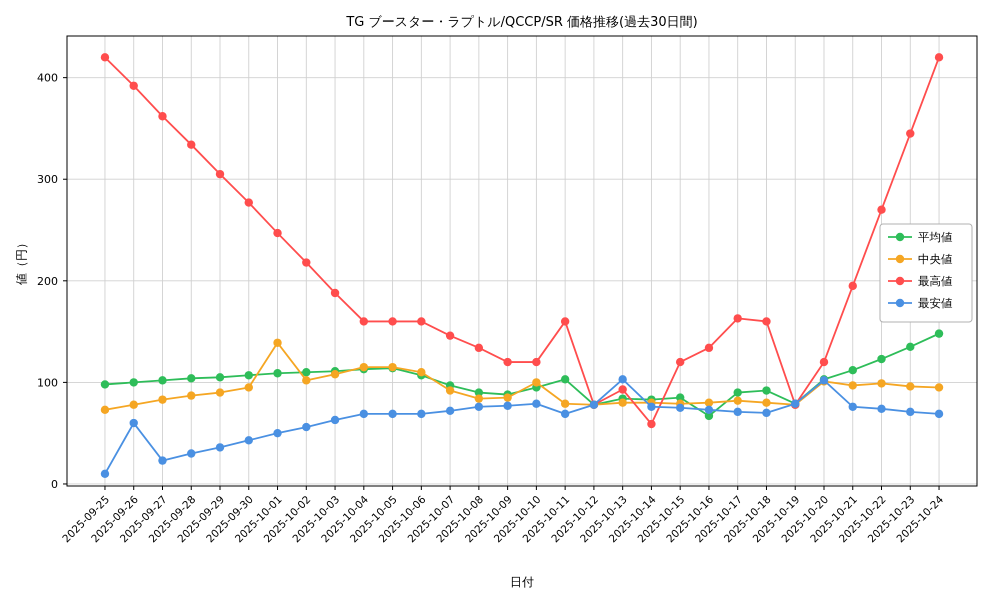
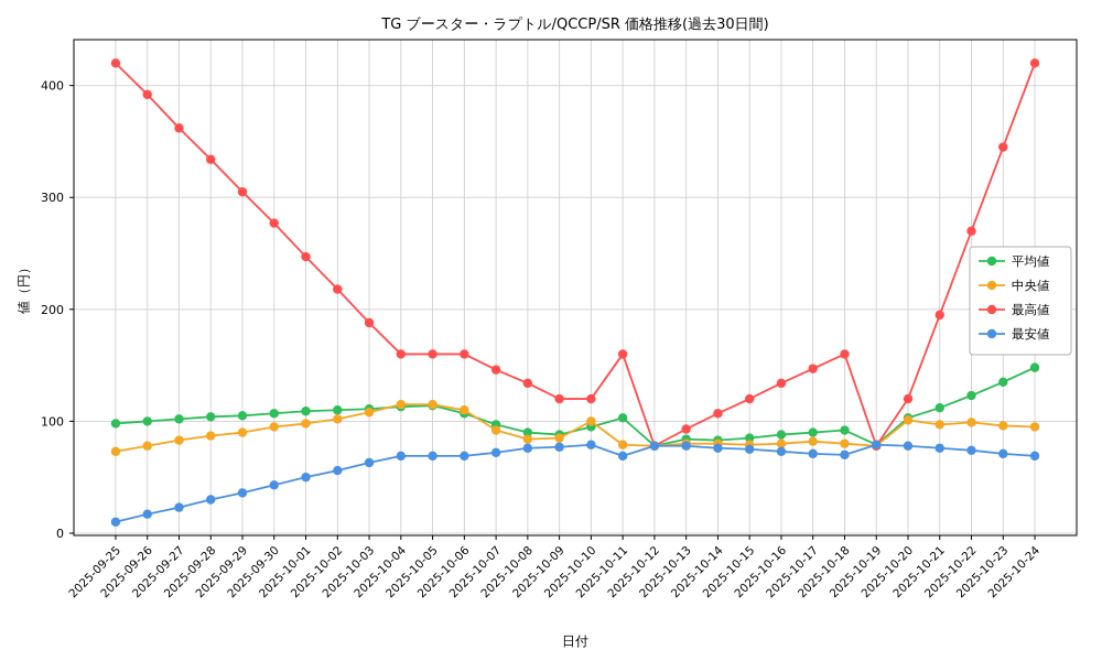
最安値/2025-09-26: 60 -> 17
中央値/2025-10-01: 139 -> 98
最安値/2025-10-13: 103 -> 78
最高値/2025-10-14: 59 -> 107
平均値/2025-10-16: 67 -> 88
最高値/2025-10-17: 163 -> 147
最安値/2025-10-20: 102 -> 78
